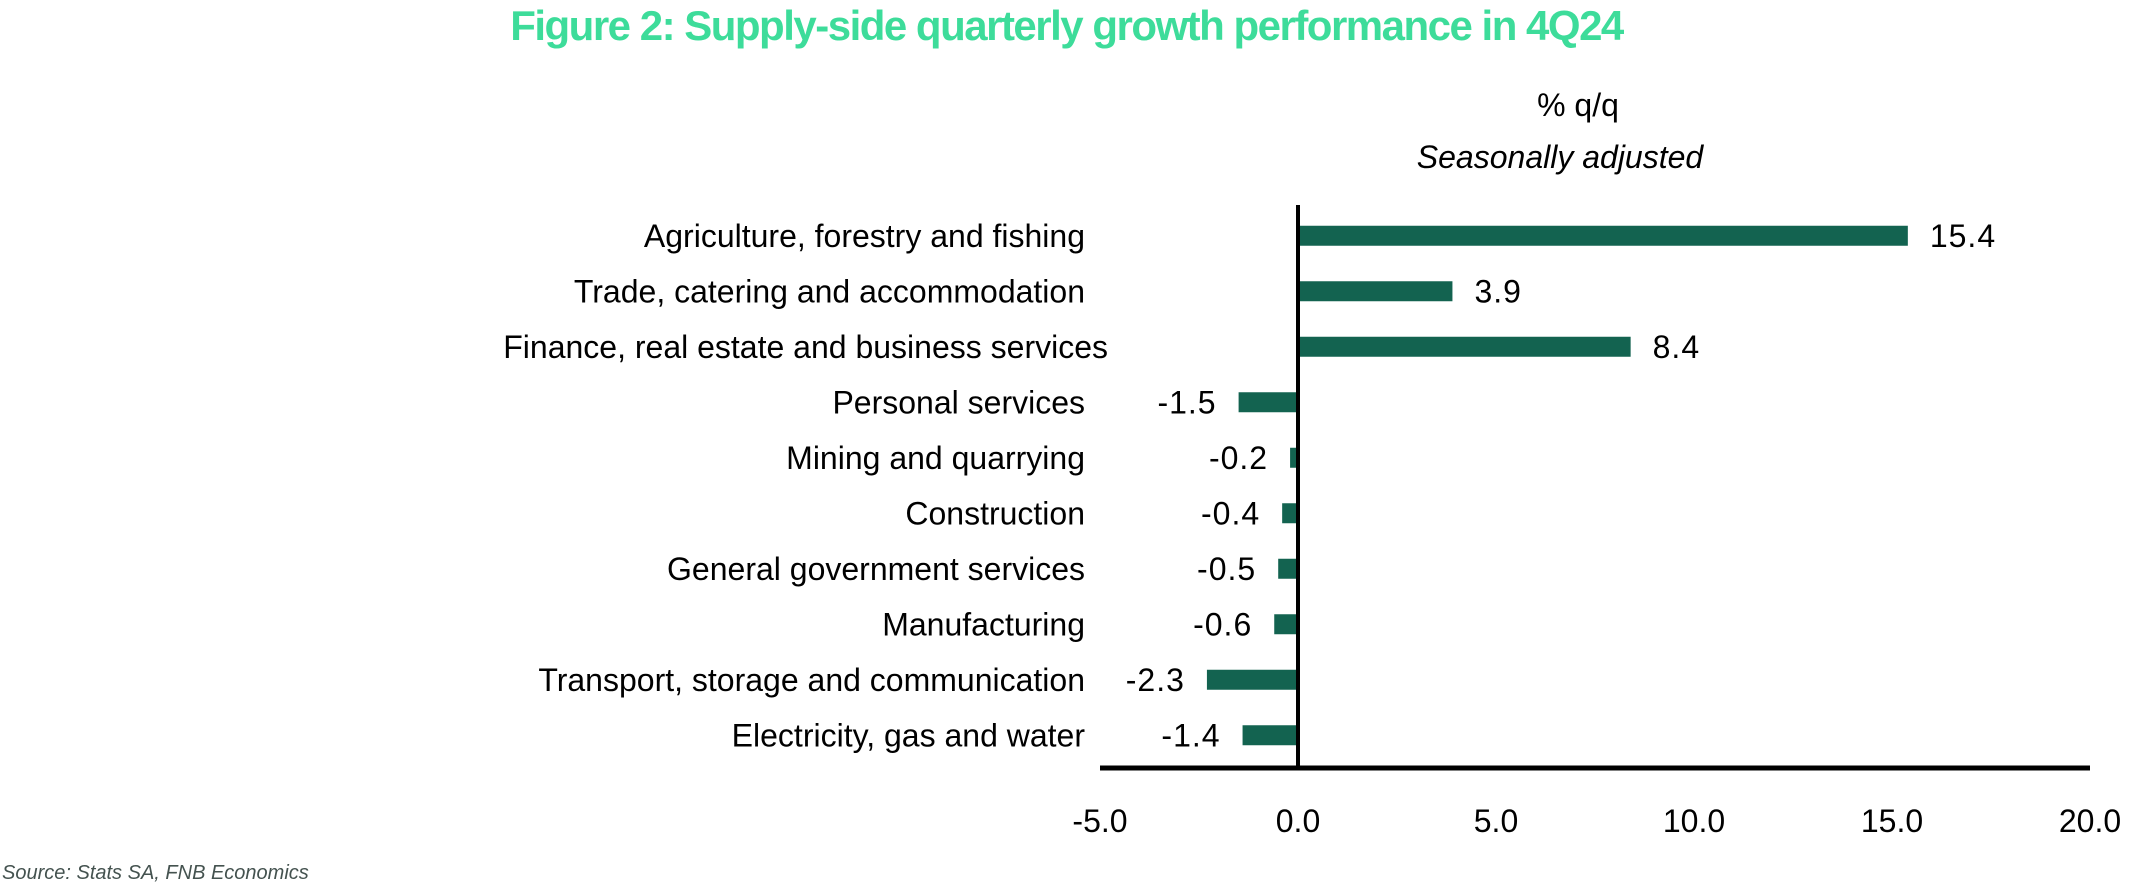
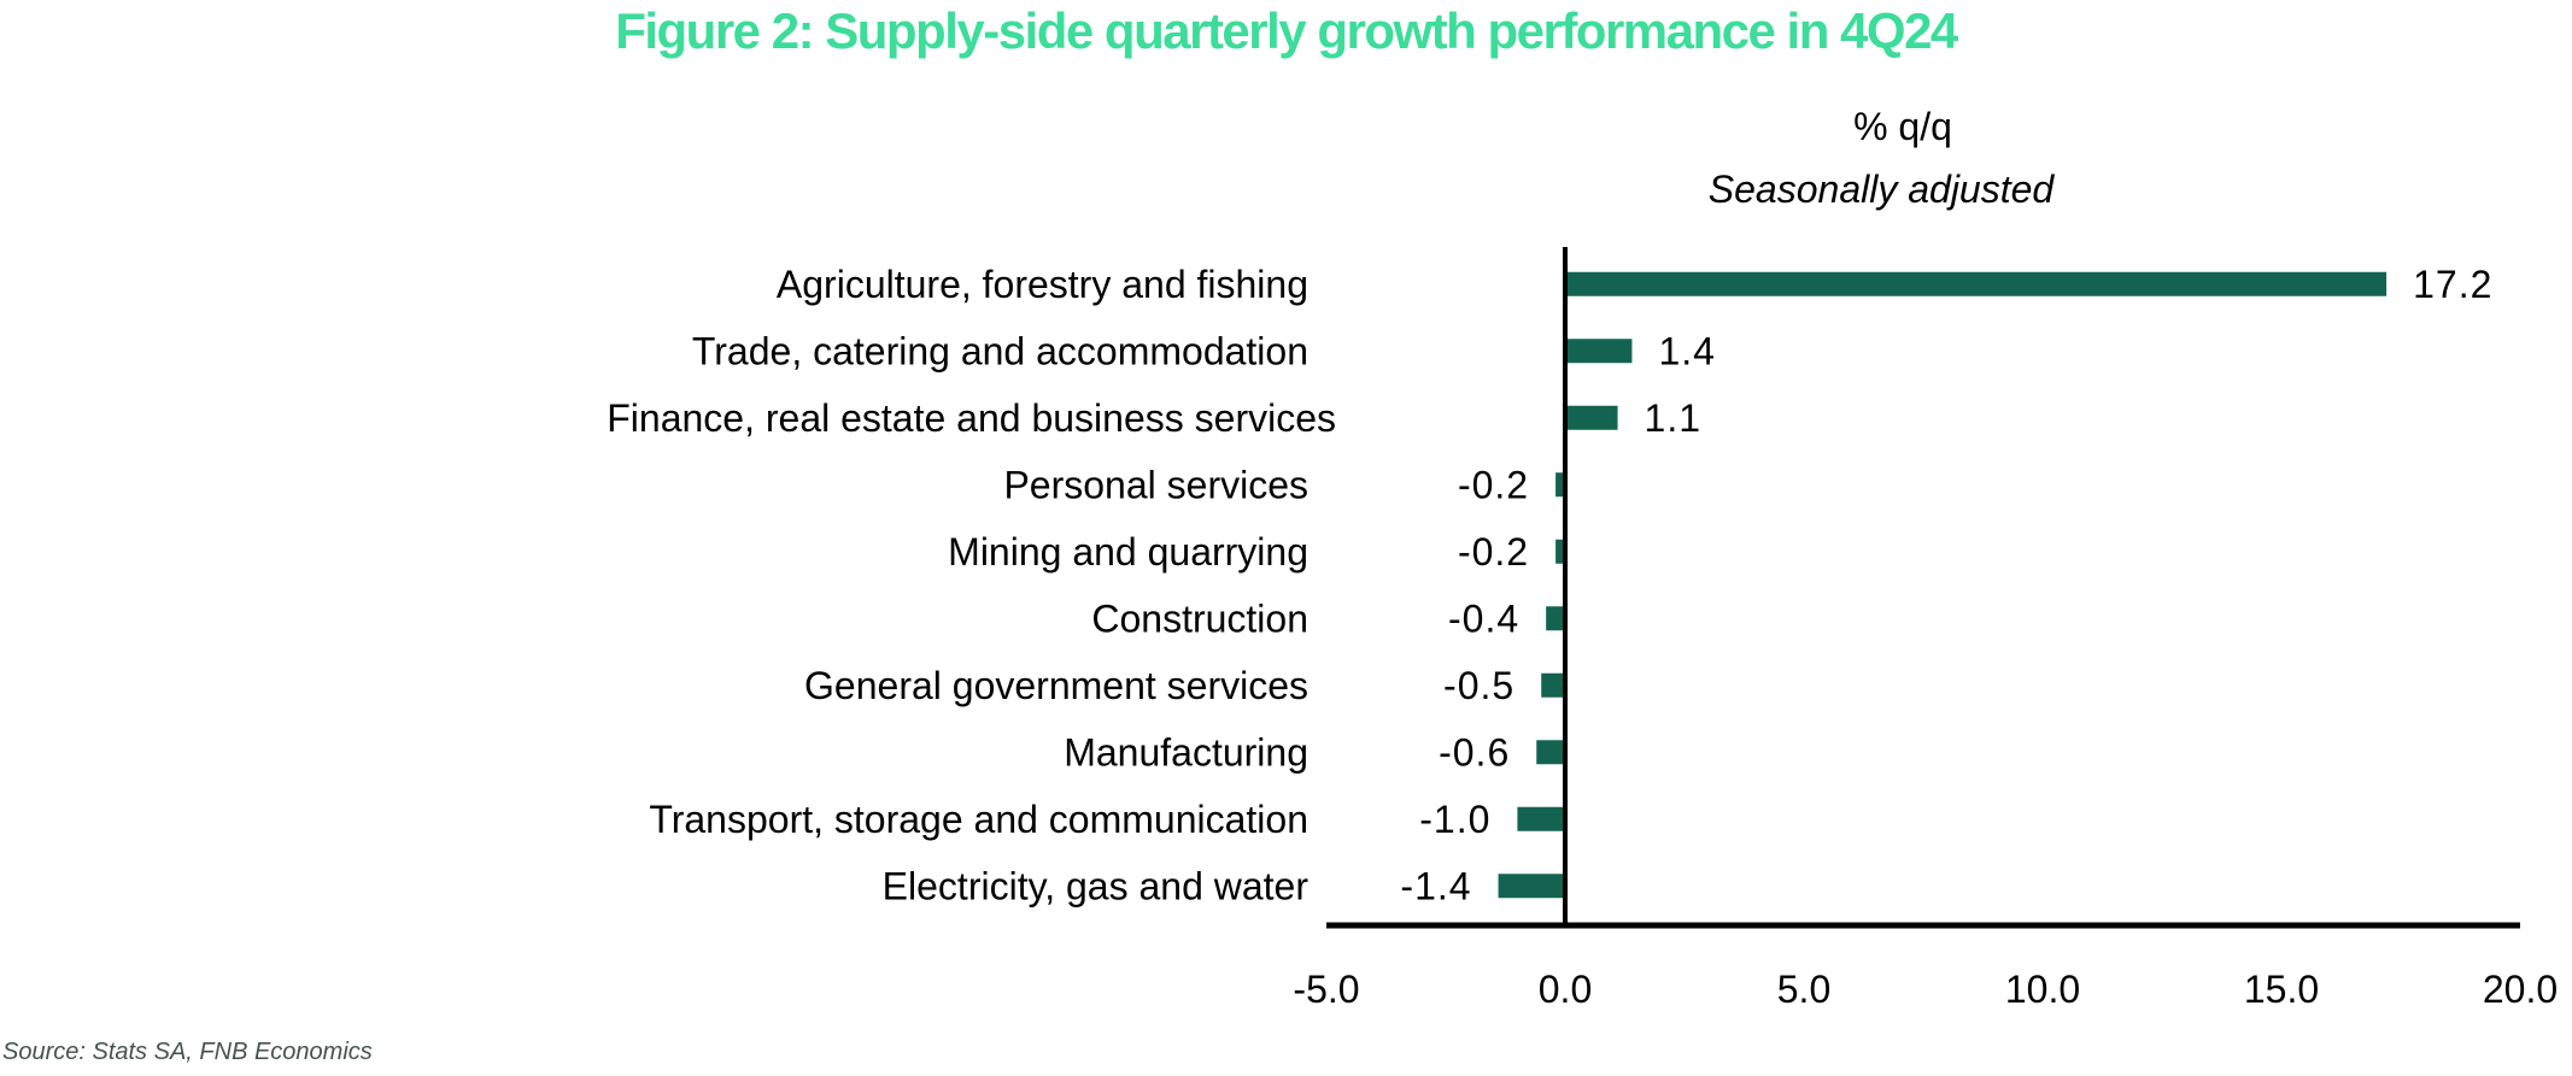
Agriculture, forestry and fishing: 15.4 -> 17.2
Trade, catering and accommodation: 3.9 -> 1.4
Finance, real estate and business services: 8.4 -> 1.1
Personal services: -1.5 -> -0.2
Transport, storage and communication: -2.3 -> -1.0
